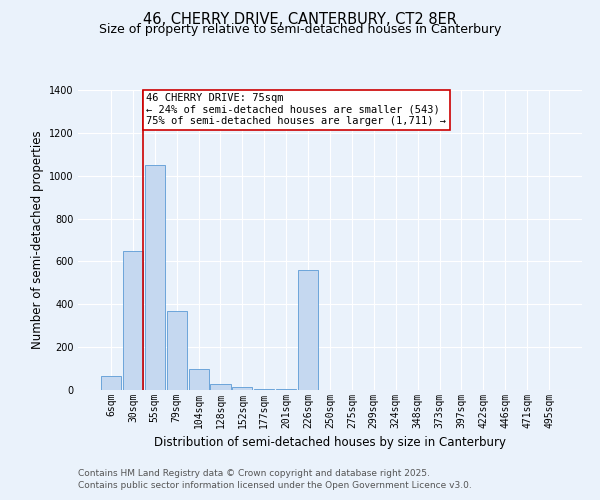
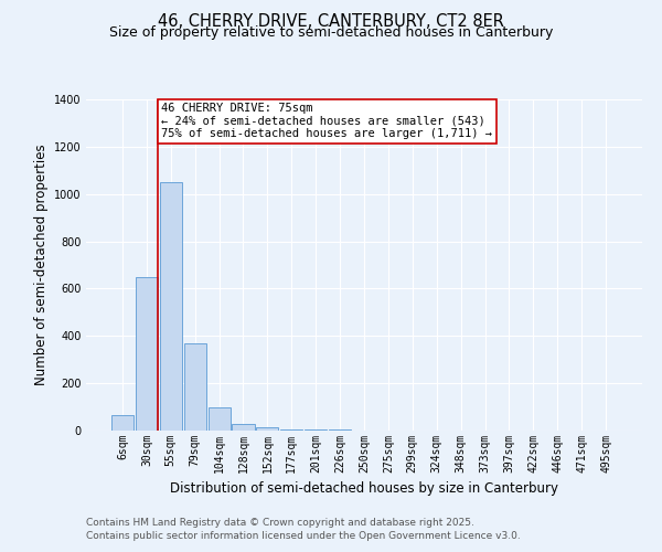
226sqm: 560 -> 3
